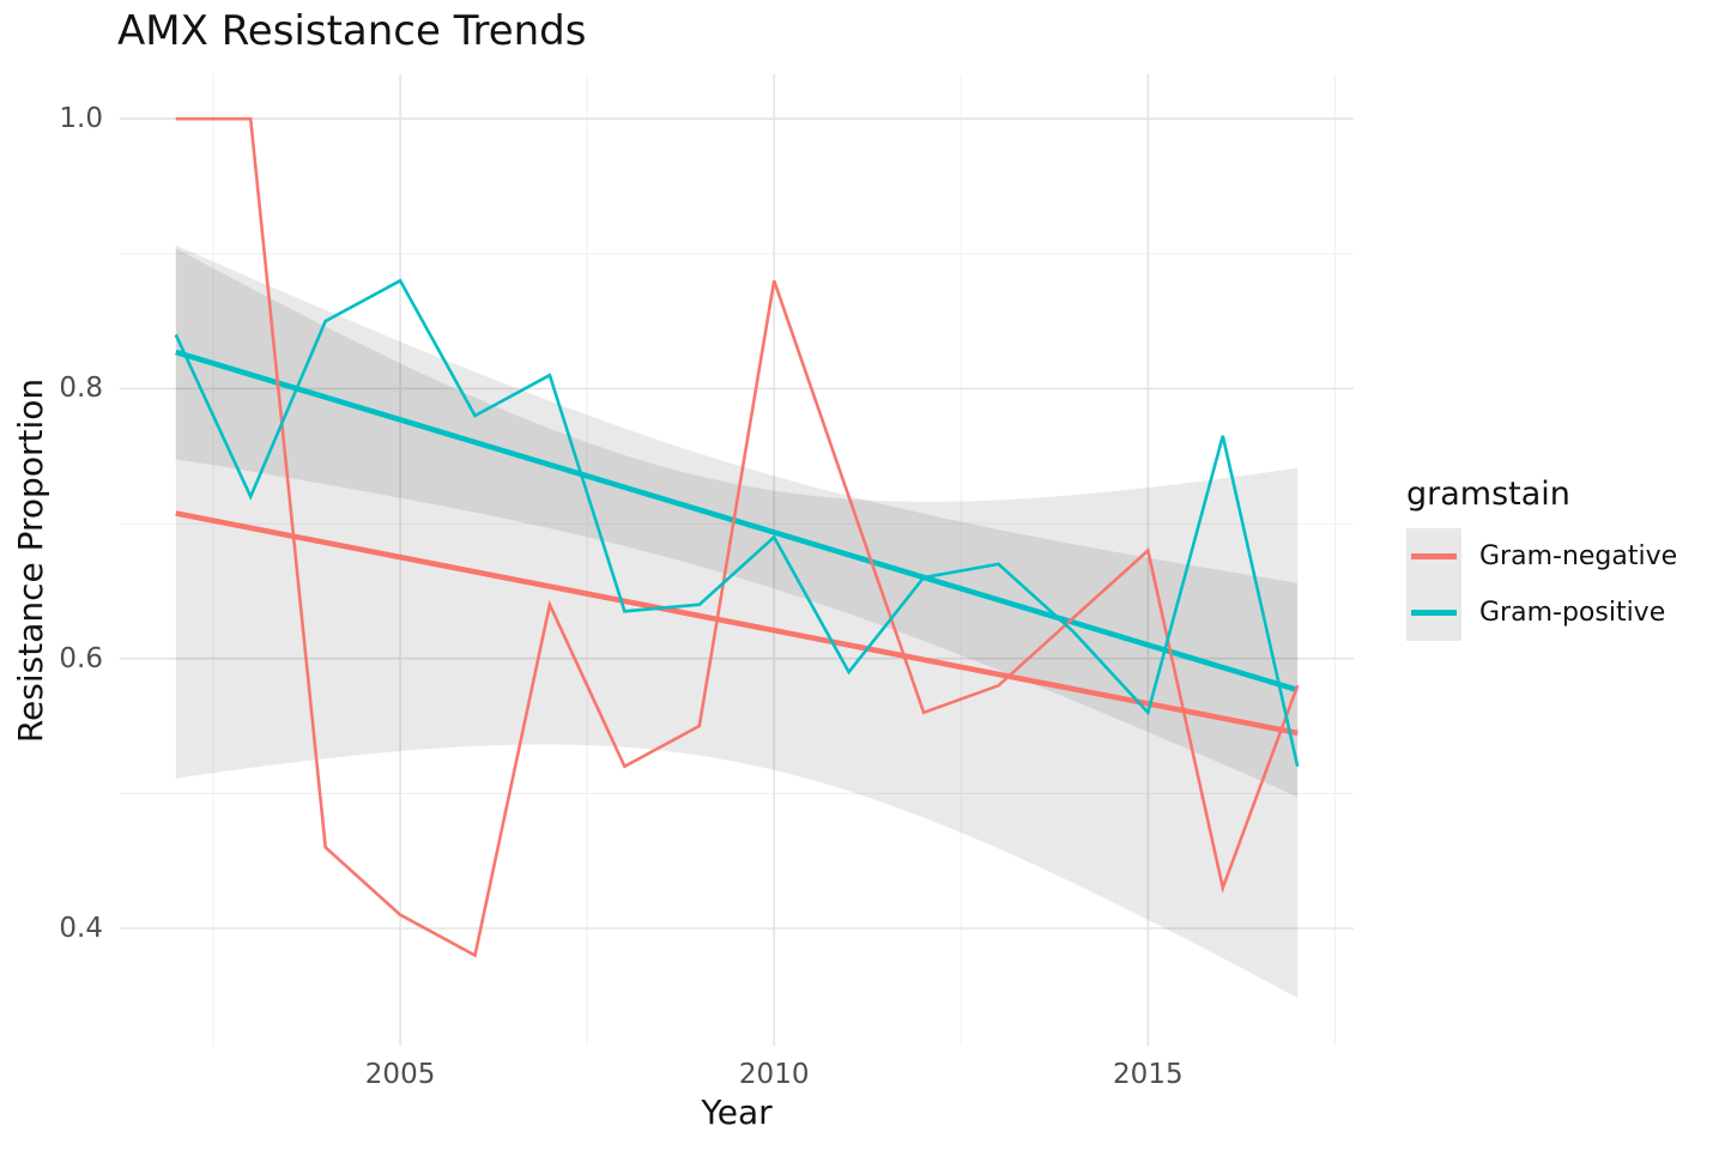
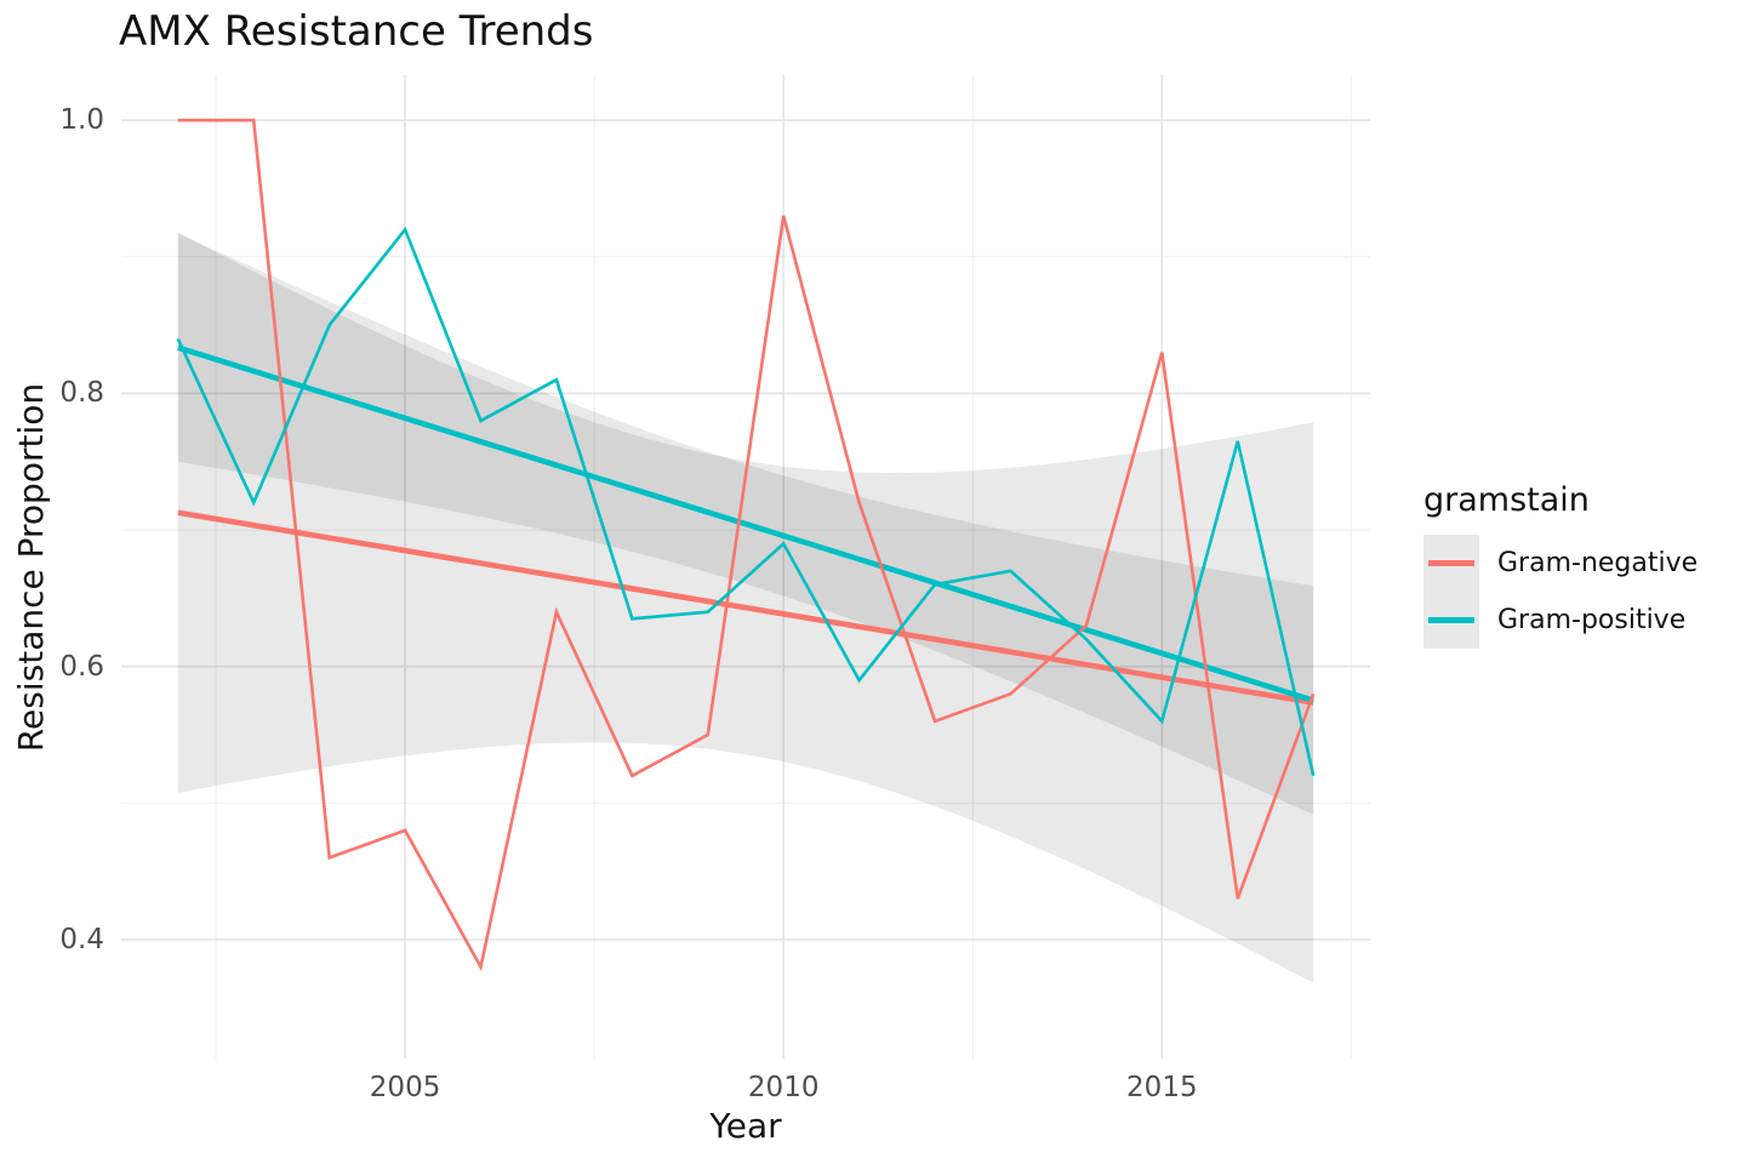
Gram-negative/2005: 0.41 -> 0.48
Gram-positive/2005: 0.880 -> 0.920
Gram-negative/2010: 0.88 -> 0.93
Gram-negative/2015: 0.68 -> 0.83
